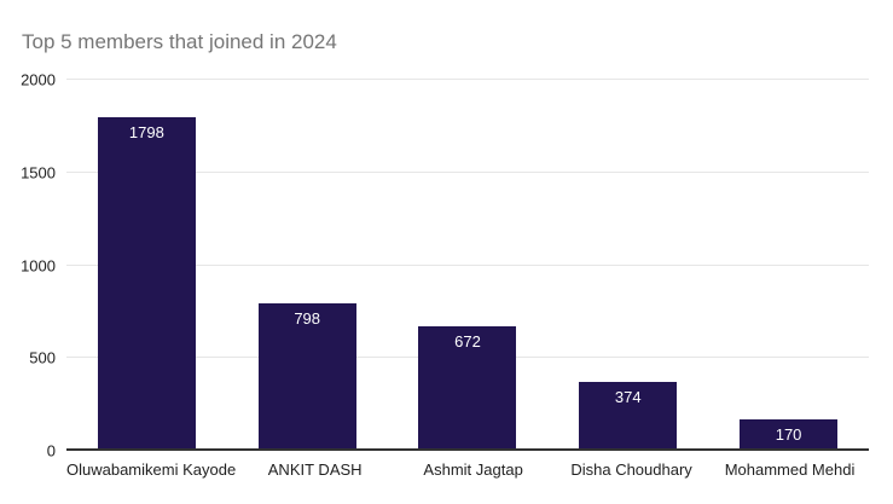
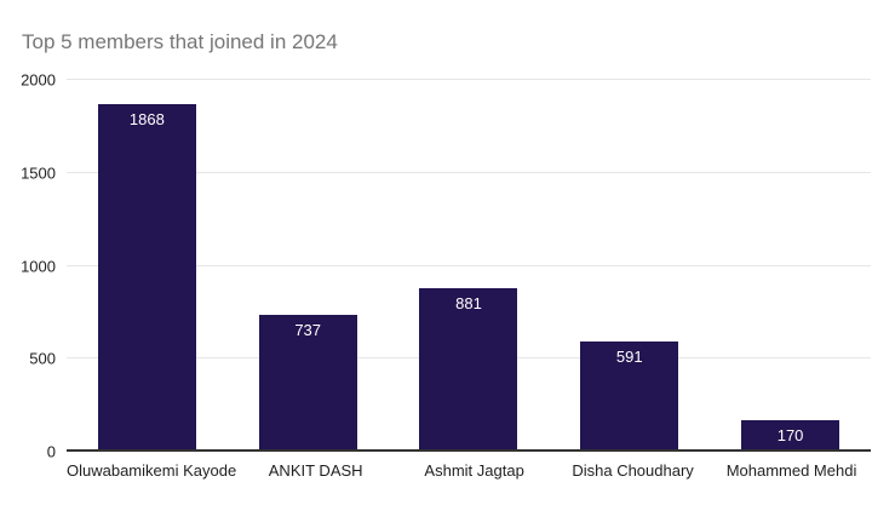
Oluwabamikemi Kayode: 1798 -> 1868
ANKIT DASH: 798 -> 737
Ashmit Jagtap: 672 -> 881
Disha Choudhary: 374 -> 591
